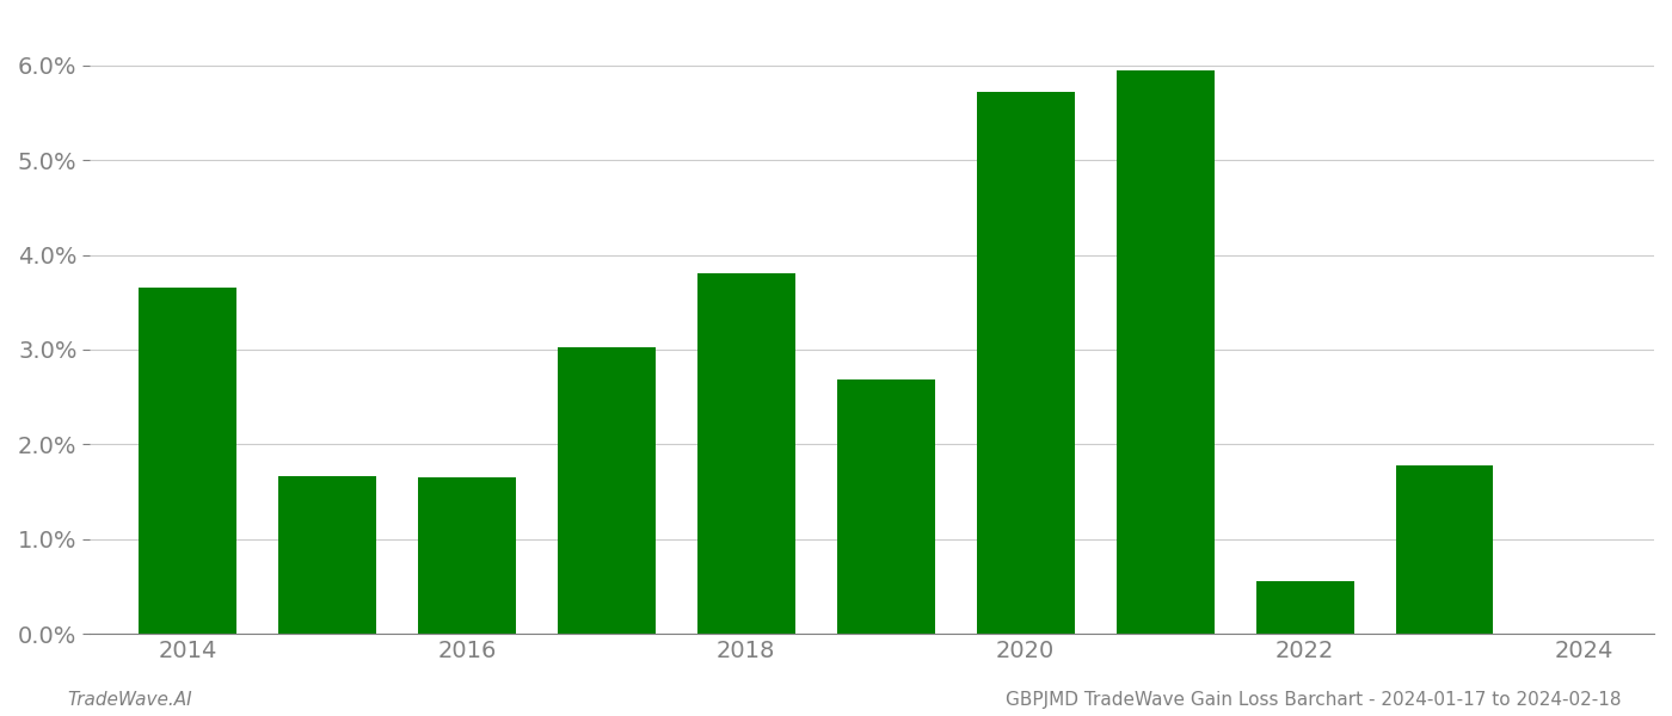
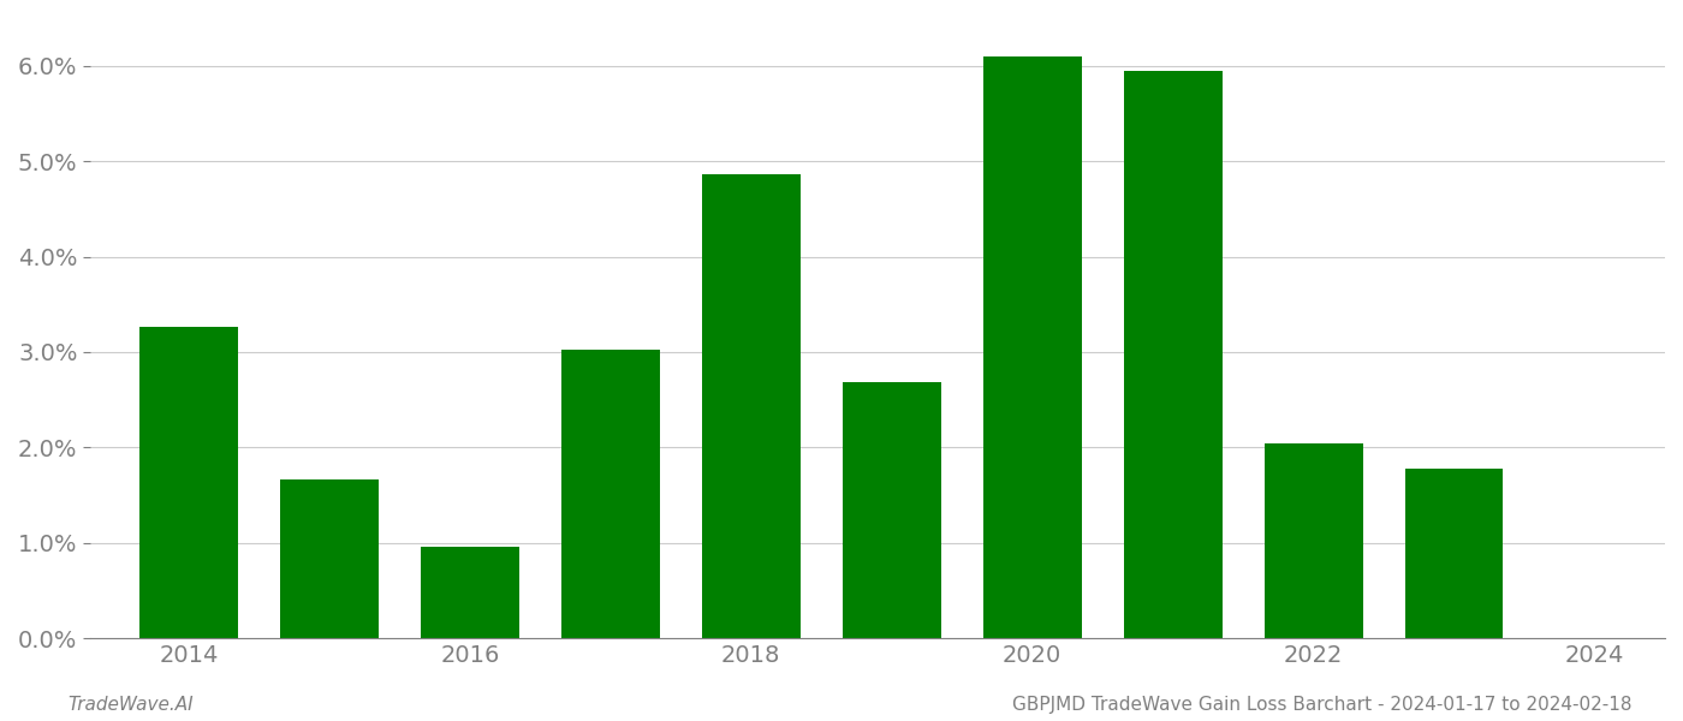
2014: 3.65% -> 3.26%
2016: 1.65% -> 0.96%
2018: 3.80% -> 4.86%
2020: 5.72% -> 6.10%
2022: 0.55% -> 2.04%
